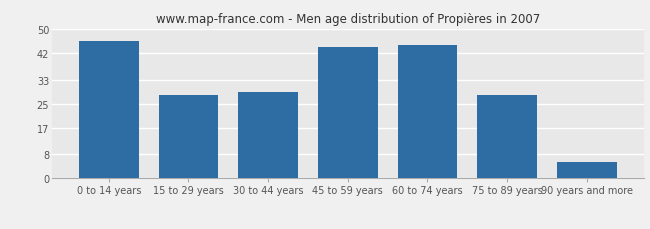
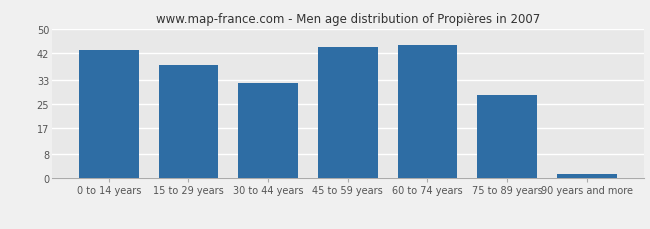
0 to 14 years: 46.0 -> 43.0
15 to 29 years: 28.0 -> 38.0
30 to 44 years: 29.0 -> 32.0
90 years and more: 5.5 -> 1.5
